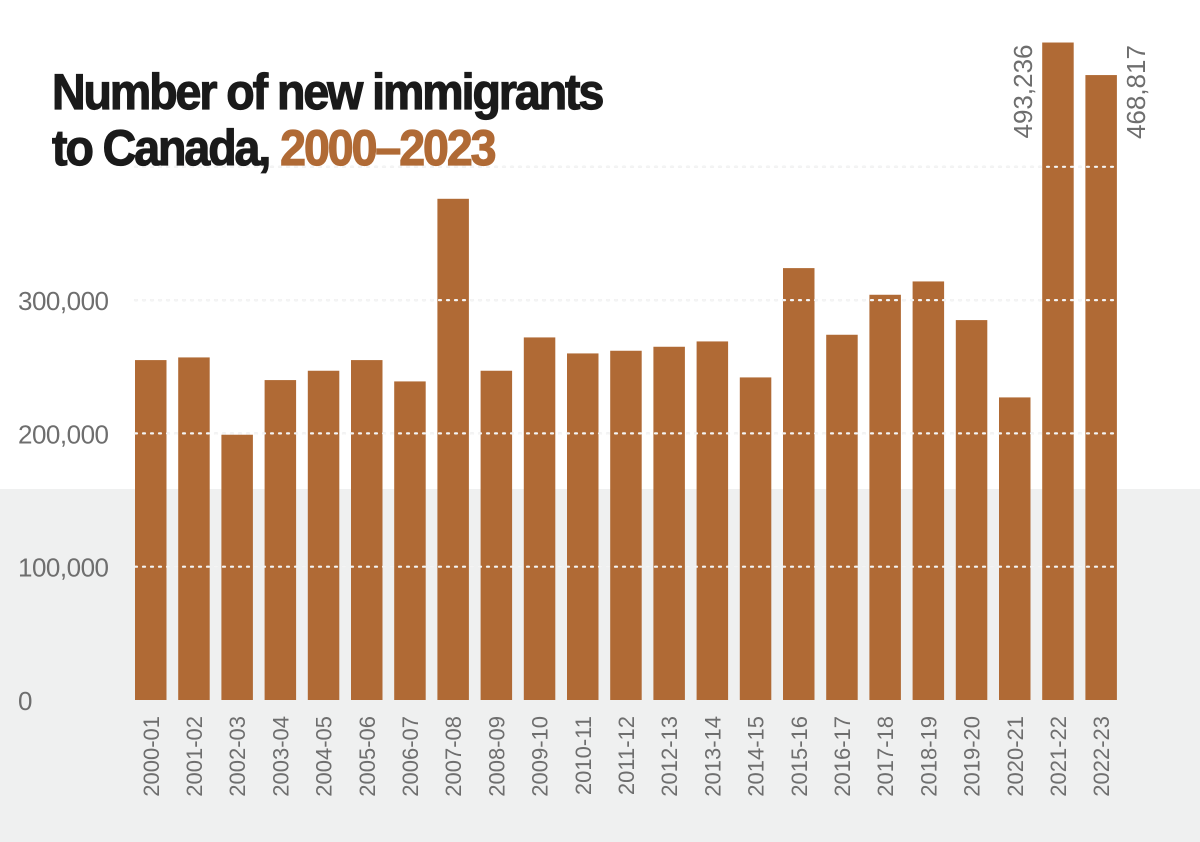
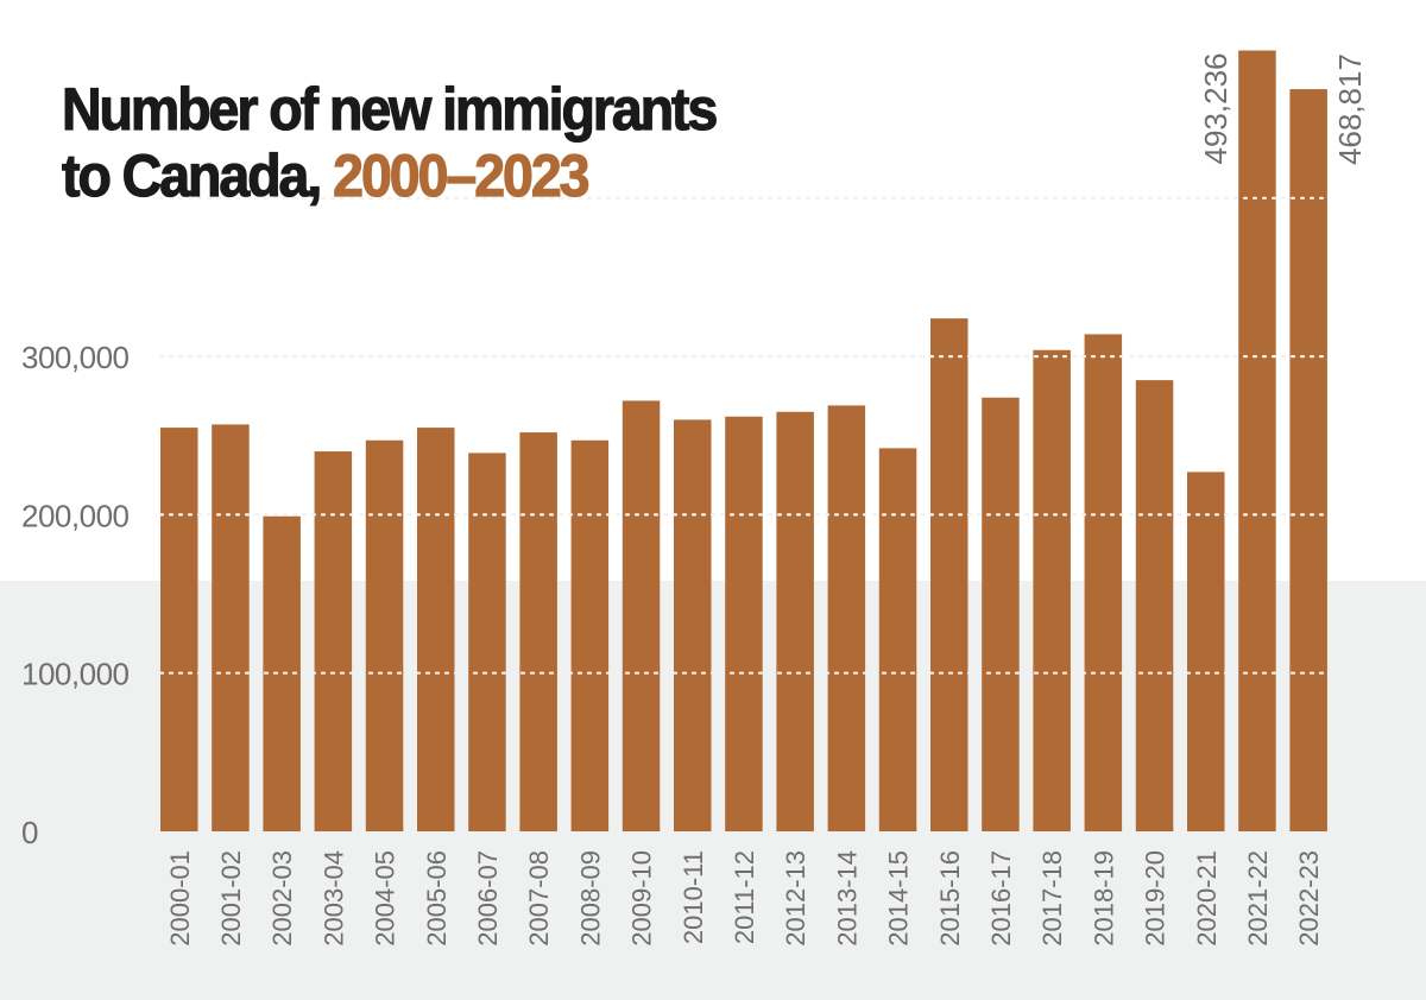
2007-08: 376000 -> 252000
